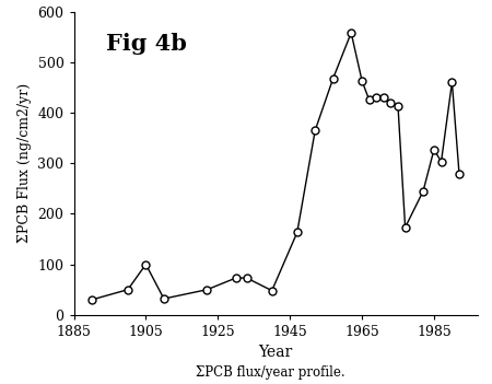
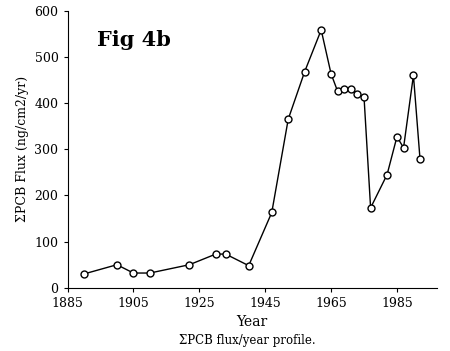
1905: 100 -> 32
